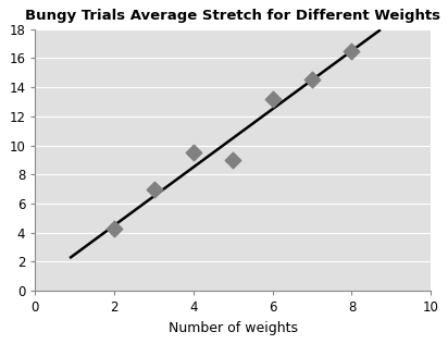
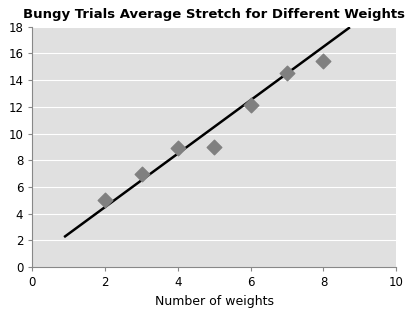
2: 4.3 -> 5.0
4: 9.5 -> 8.9
6: 13.2 -> 12.1
8: 16.5 -> 15.4
